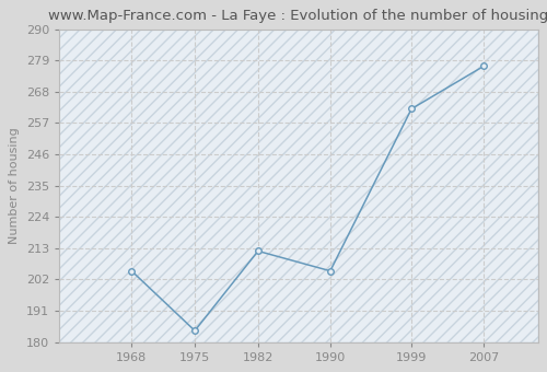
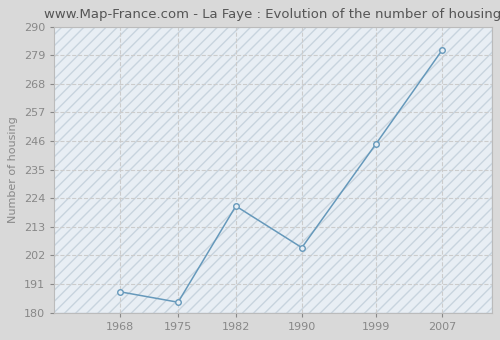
1968: 205 -> 188
1982: 212 -> 221
1999: 262 -> 245
2007: 277 -> 281
